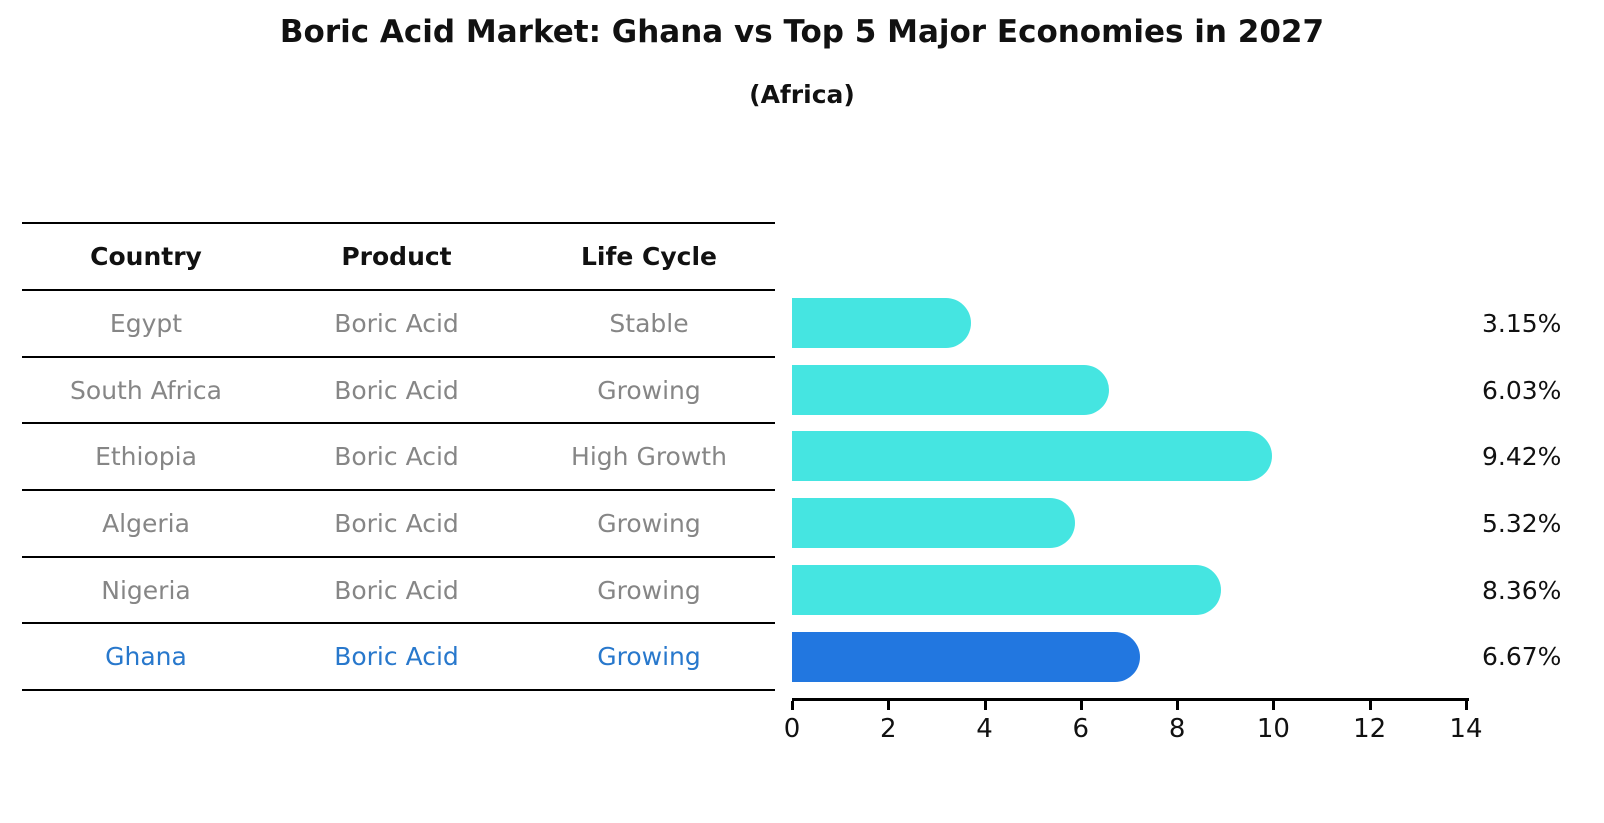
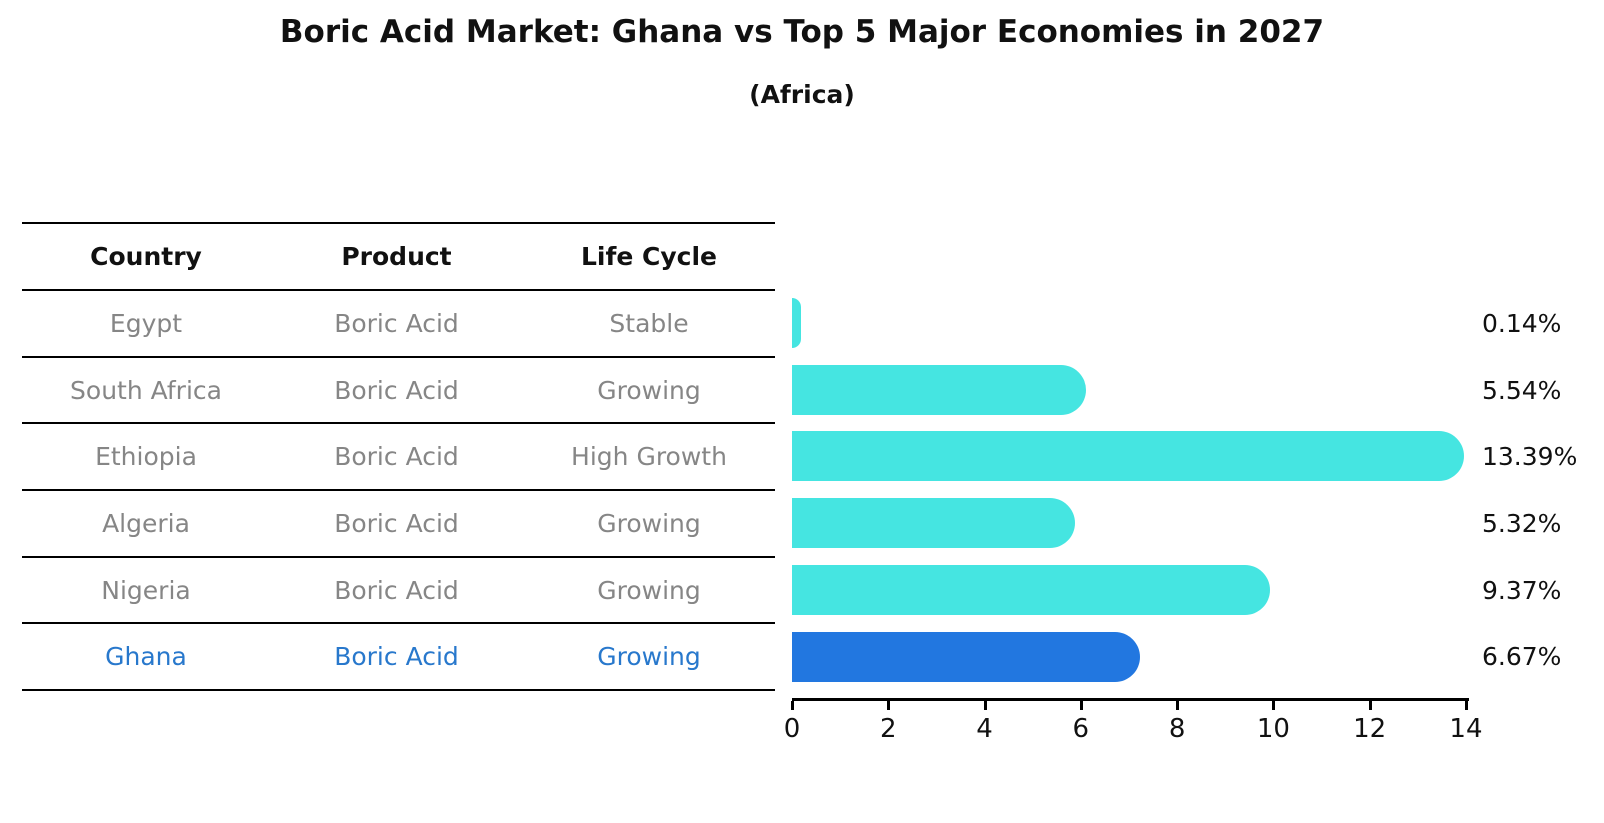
Egypt: 3.15% -> 0.14%
South Africa: 6.03% -> 5.54%
Ethiopia: 9.42% -> 13.39%
Nigeria: 8.36% -> 9.37%
